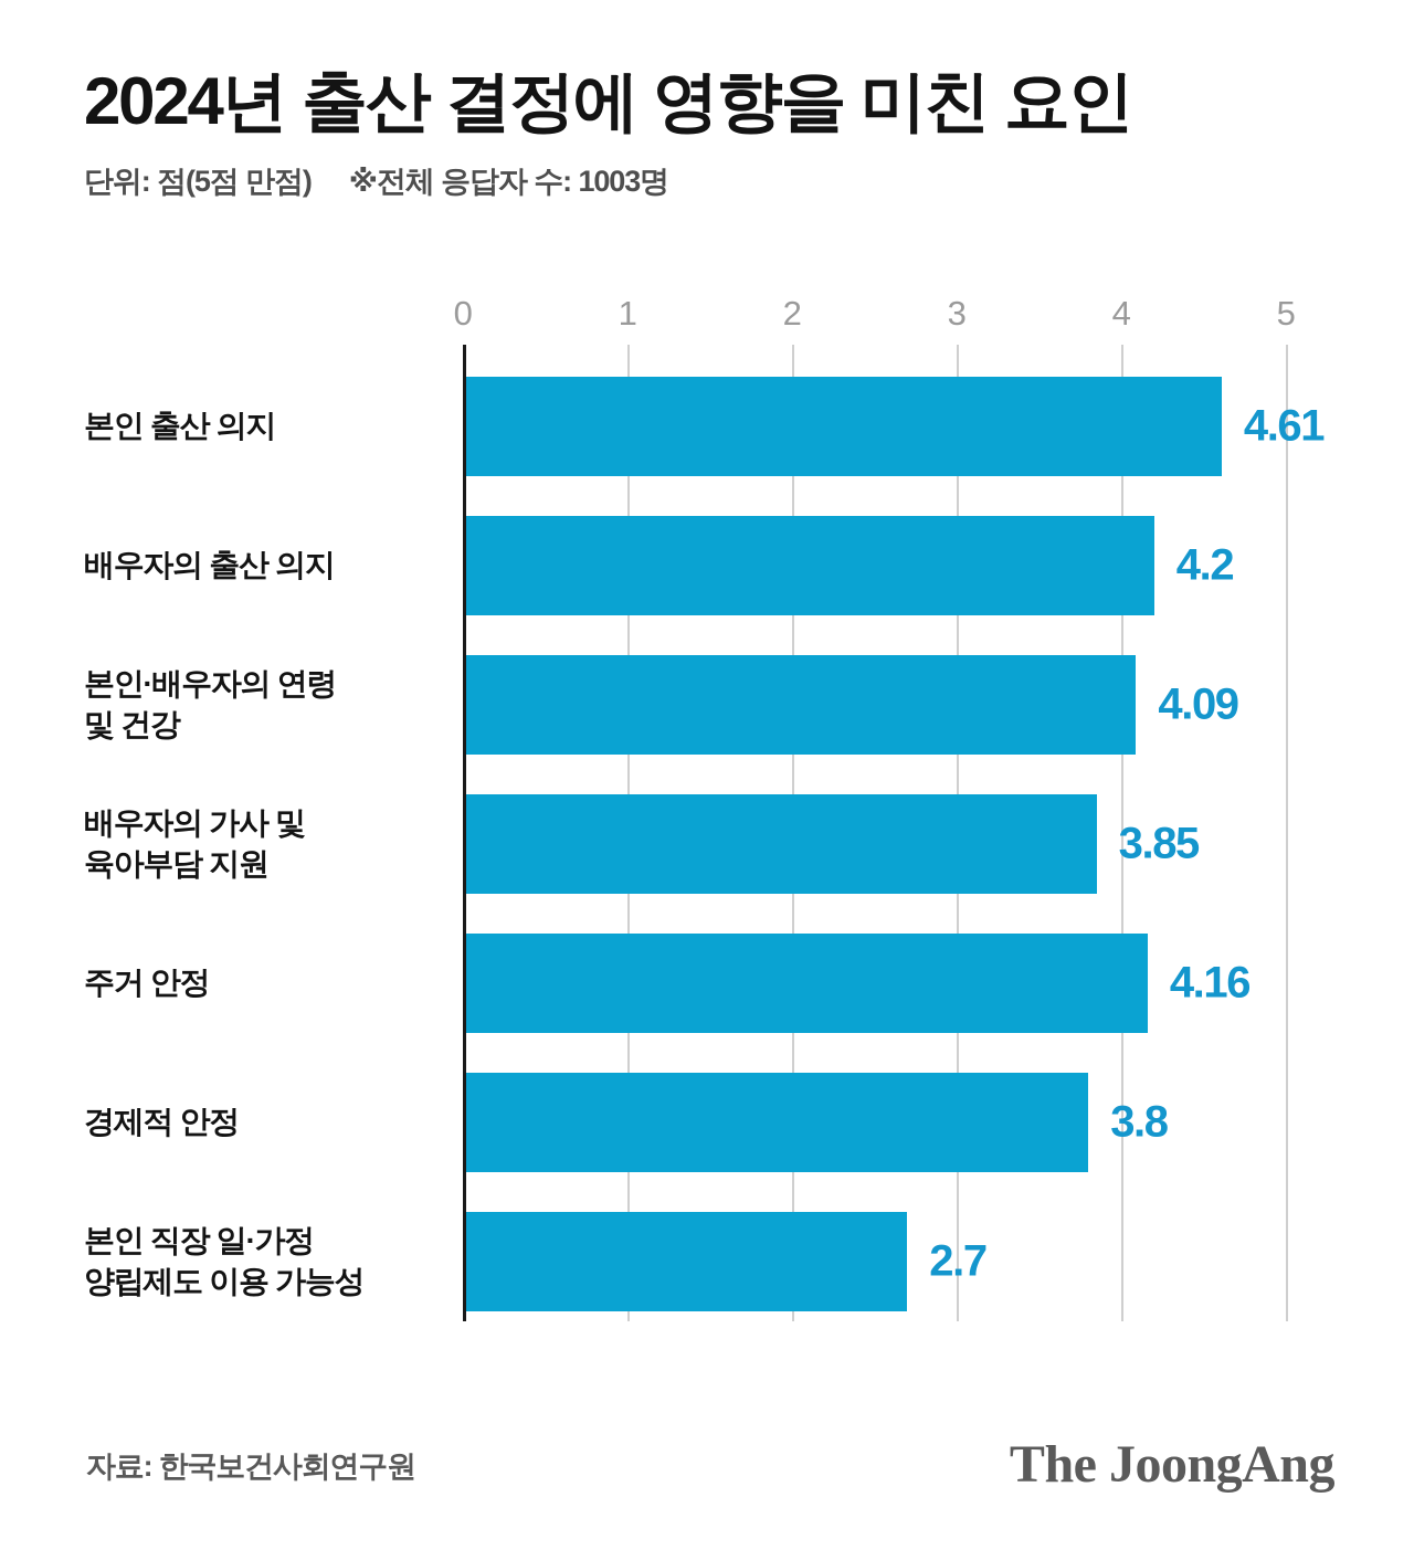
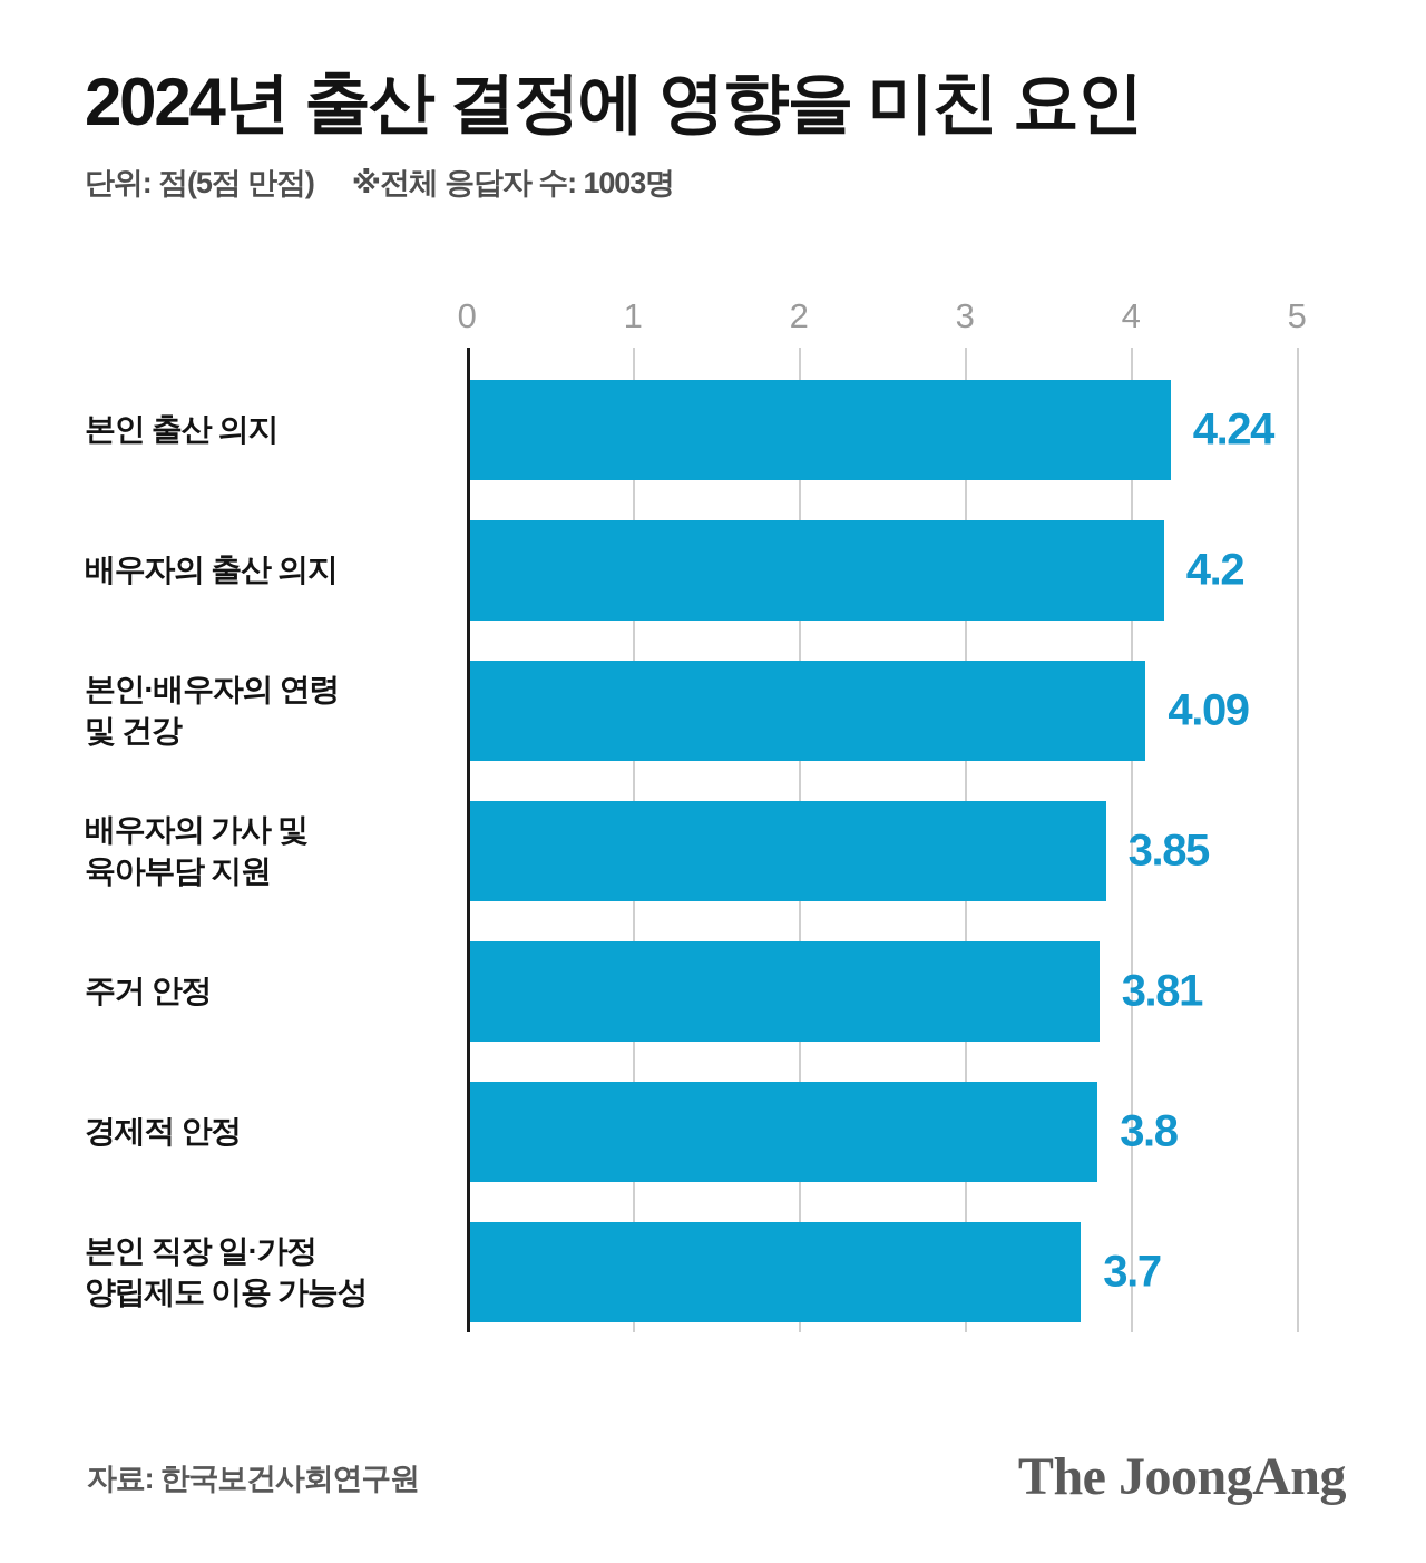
본인 출산 의지: 4.61 -> 4.24
주거 안정: 4.16 -> 3.81
본인 직장 일·가정 양립제도 이용 가능성: 2.7 -> 3.7
